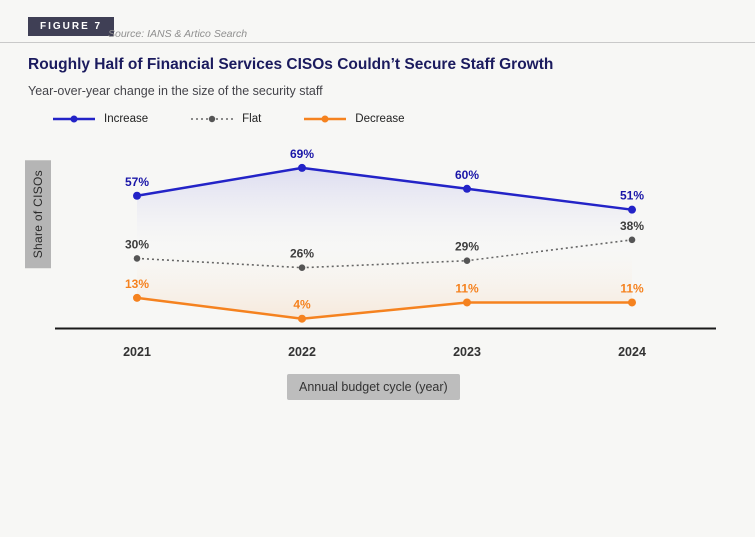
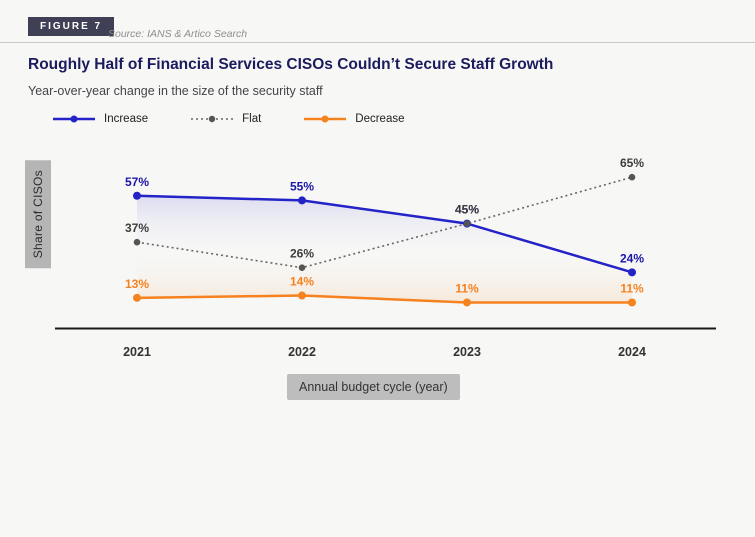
Flat/2021: 30% -> 37%
Increase/2022: 69% -> 55%
Decrease/2022: 4% -> 14%
Increase/2023: 60% -> 45%
Flat/2023: 29% -> 45%
Increase/2024: 51% -> 24%
Flat/2024: 38% -> 65%
